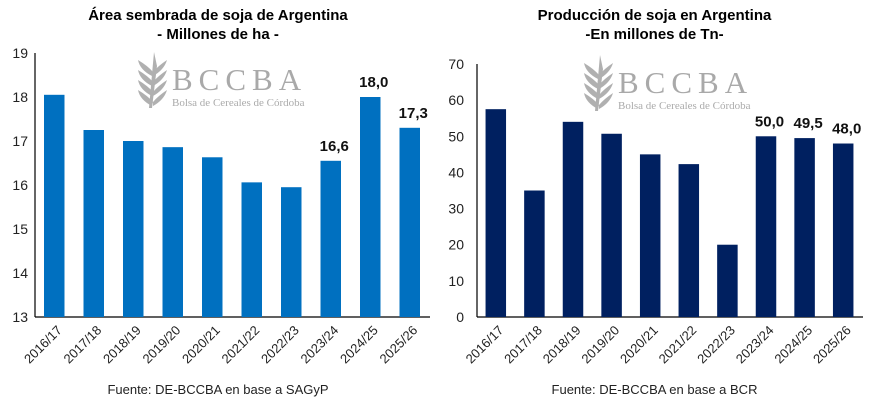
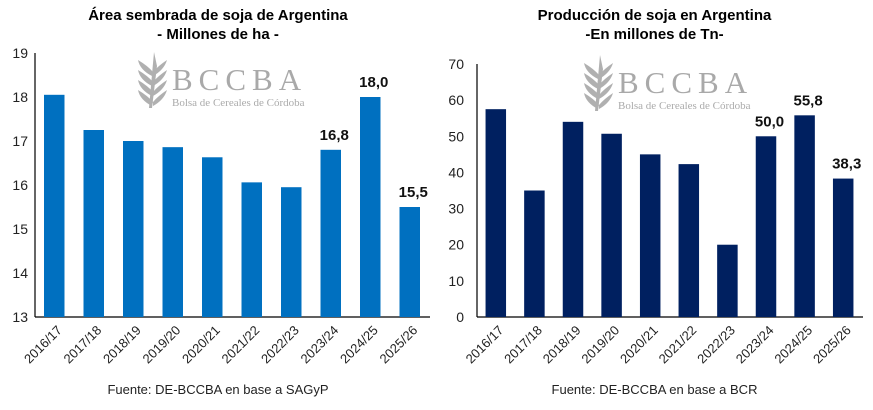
Área sembrada de soja de Argentina/2023/24: 16,6 -> 16,8
Área sembrada de soja de Argentina/2025/26: 17,3 -> 15,5
Producción de soja en Argentina/2024/25: 49,5 -> 55,8
Producción de soja en Argentina/2025/26: 48,0 -> 38,3
